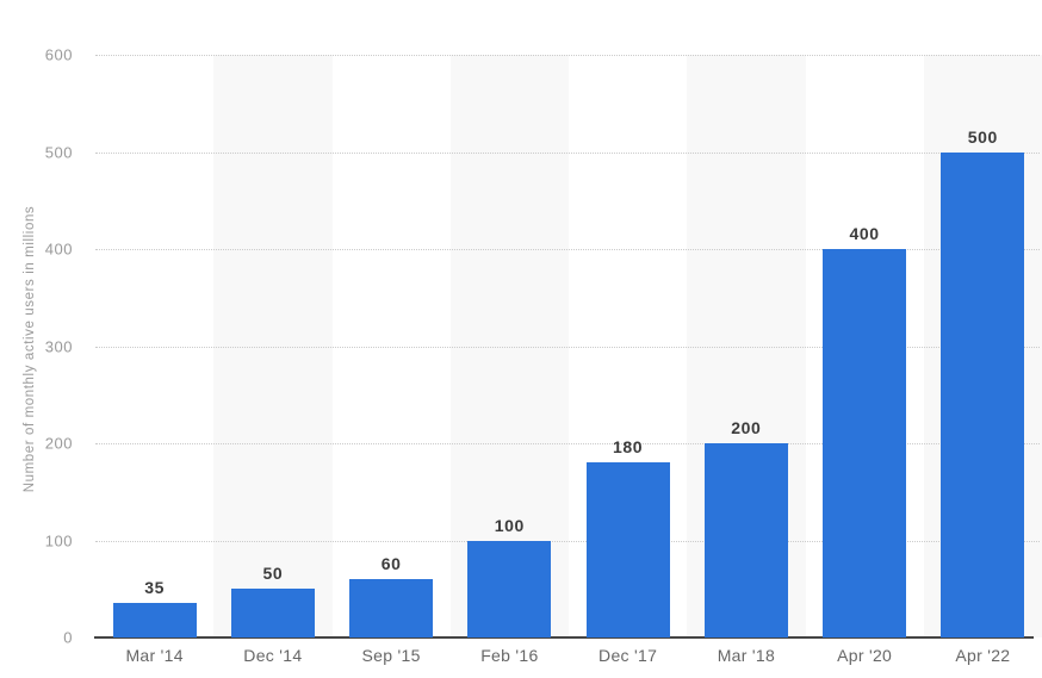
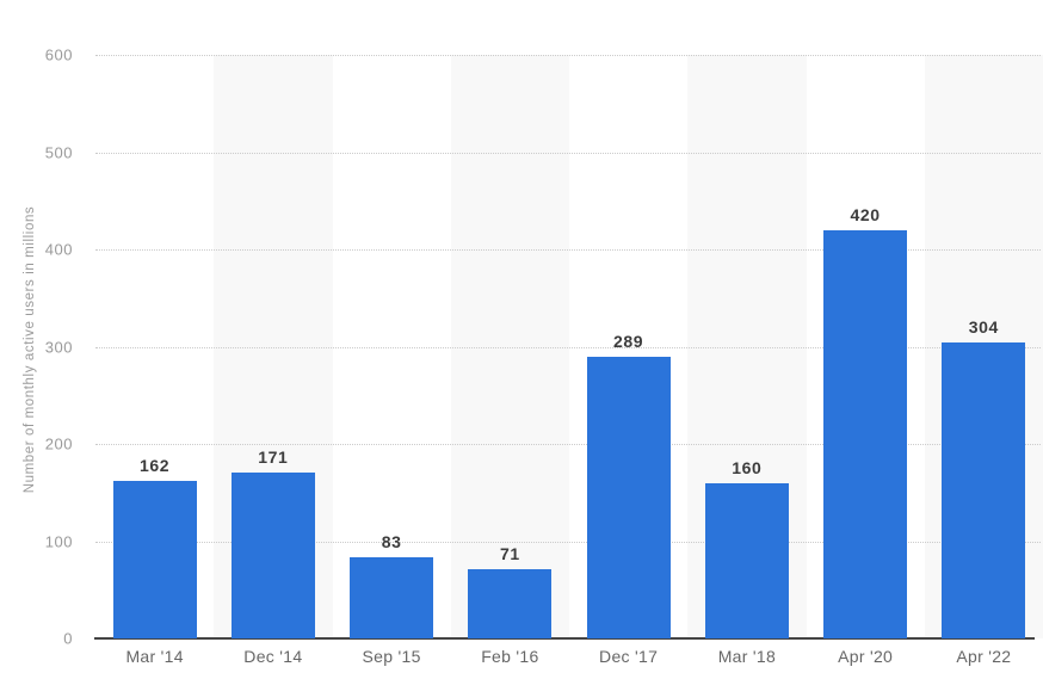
Mar '14: 35 -> 162
Dec '14: 50 -> 171
Sep '15: 60 -> 83
Feb '16: 100 -> 71
Dec '17: 180 -> 289
Mar '18: 200 -> 160
Apr '20: 400 -> 420
Apr '22: 500 -> 304
